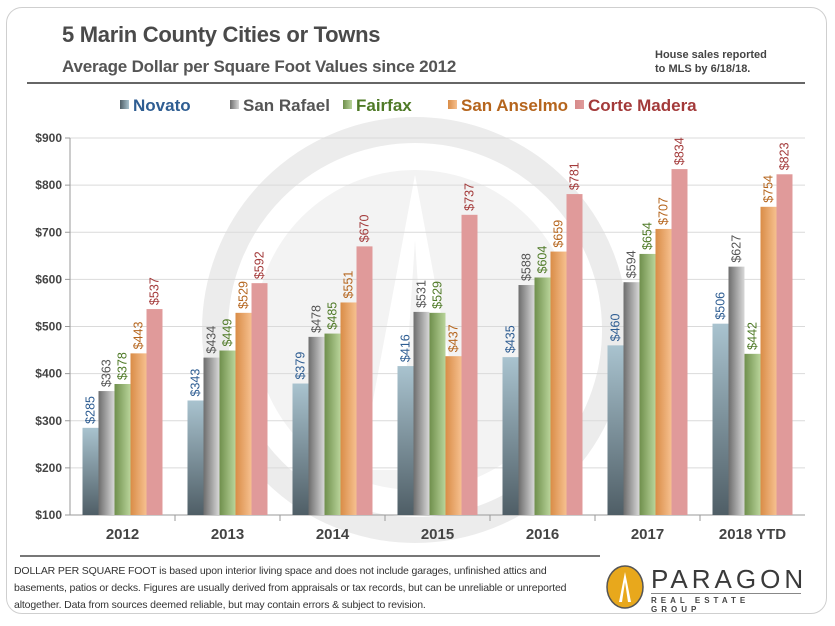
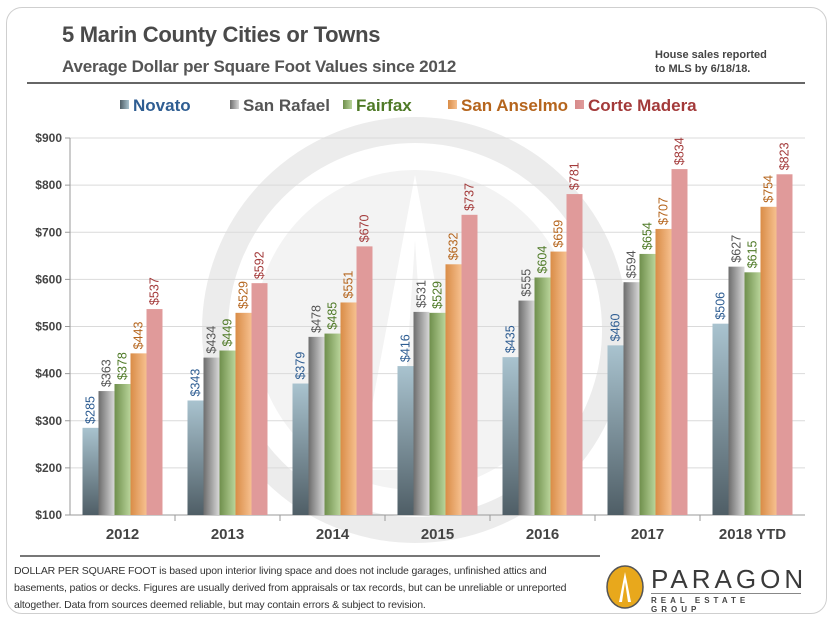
San Anselmo/2015: $437 -> $632
San Rafael/2016: $588 -> $555
Fairfax/2018 YTD: $442 -> $615
